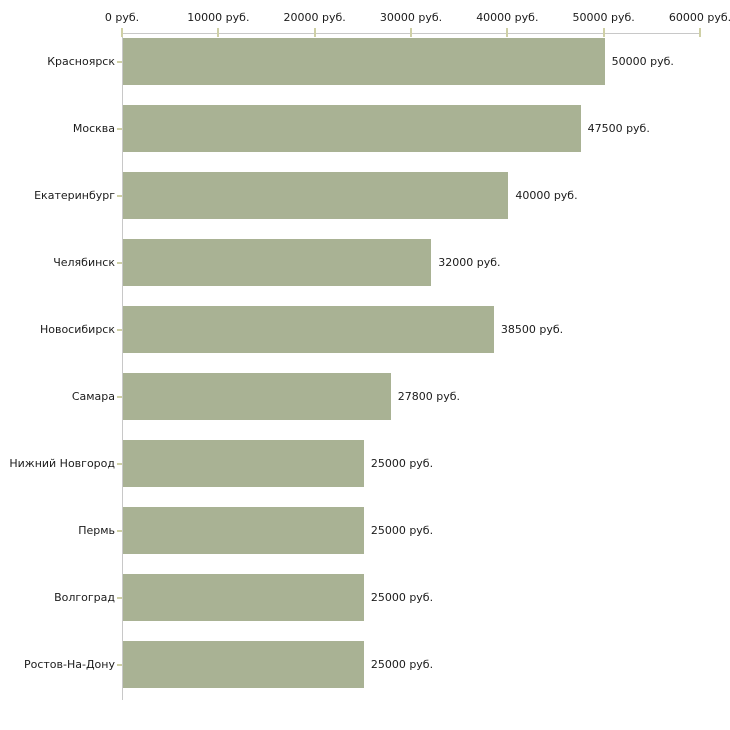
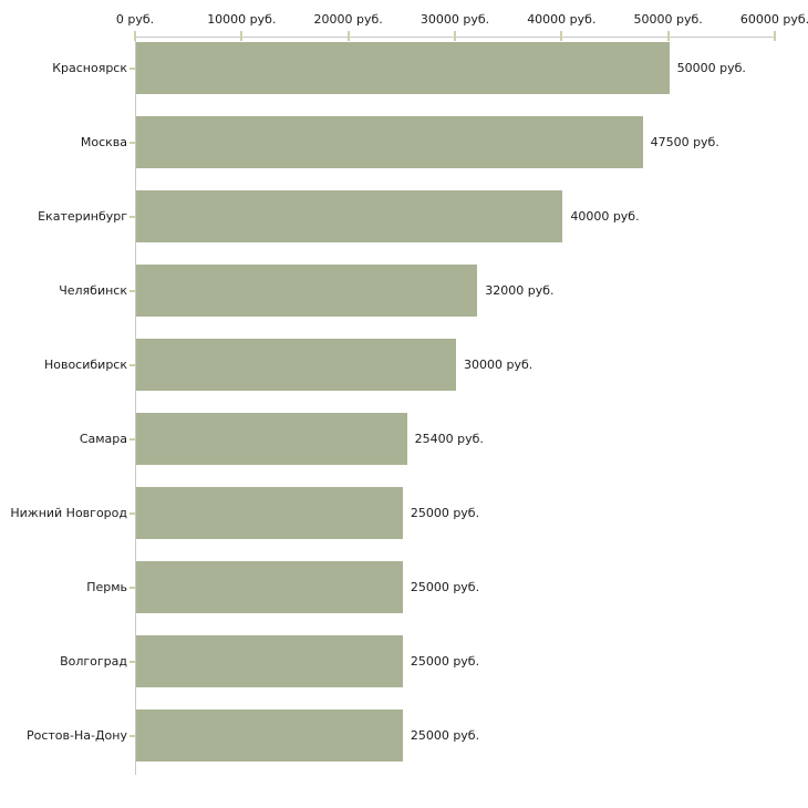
Новосибирск: 38500 -> 30000
Самара: 27800 -> 25400
